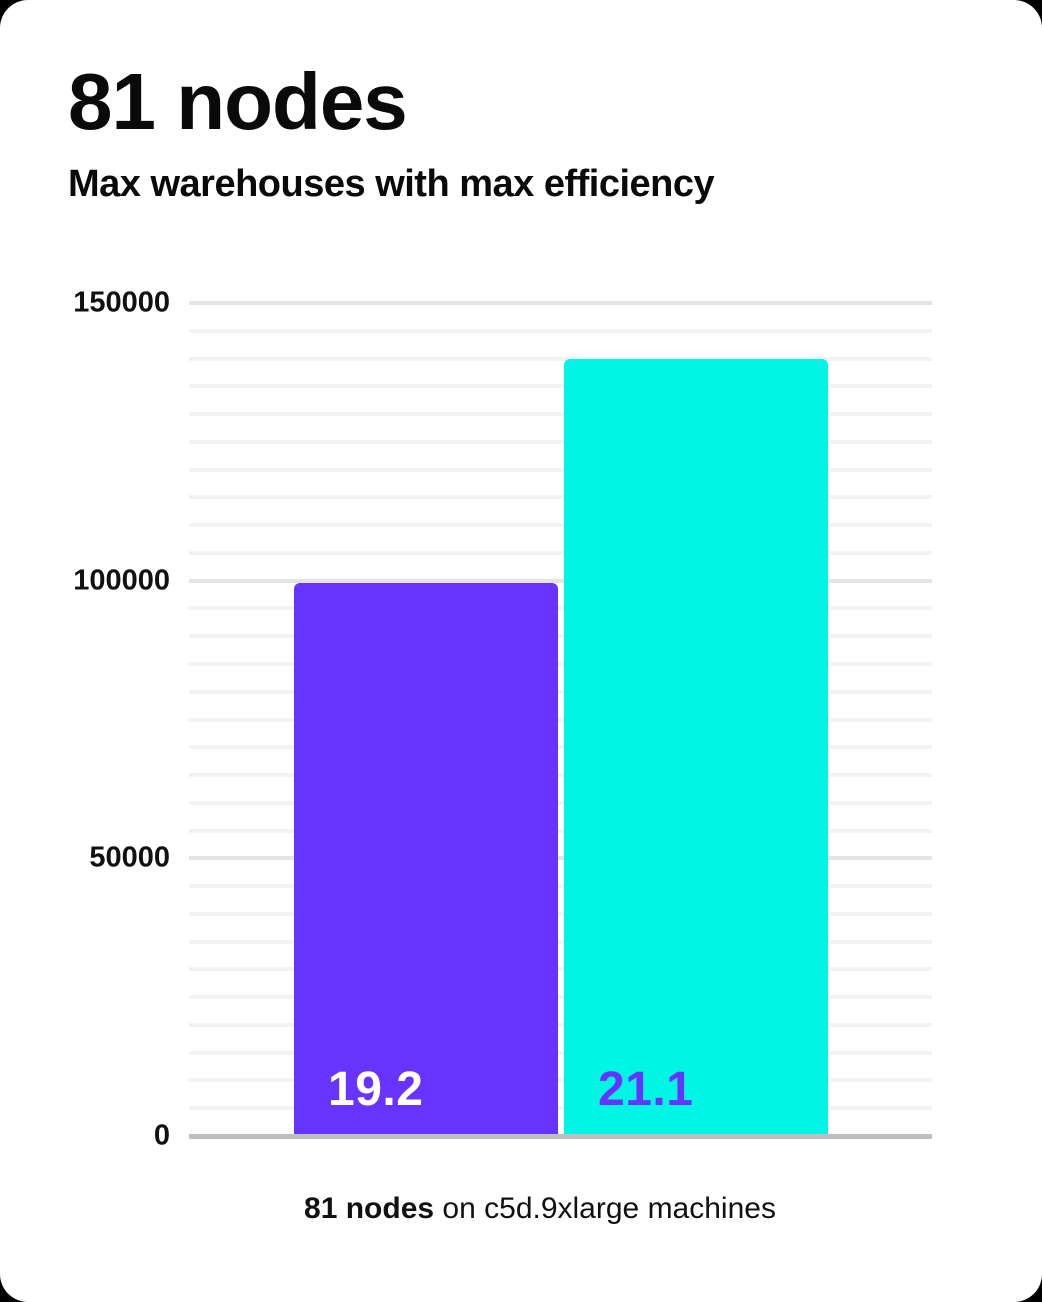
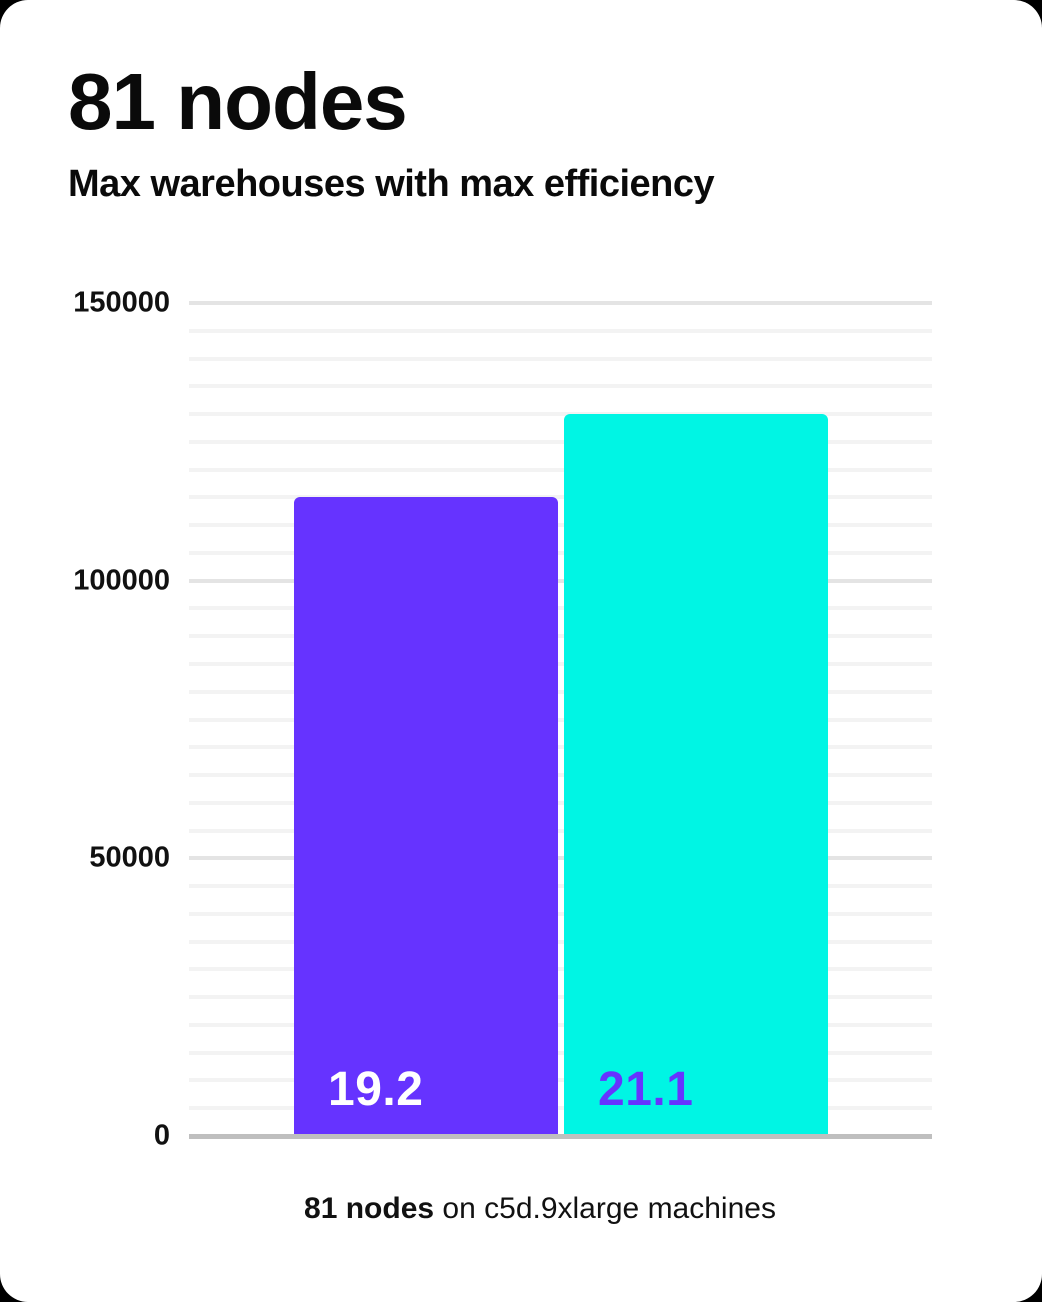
19.2: 100000 -> 115000
21.1: 140000 -> 130000
